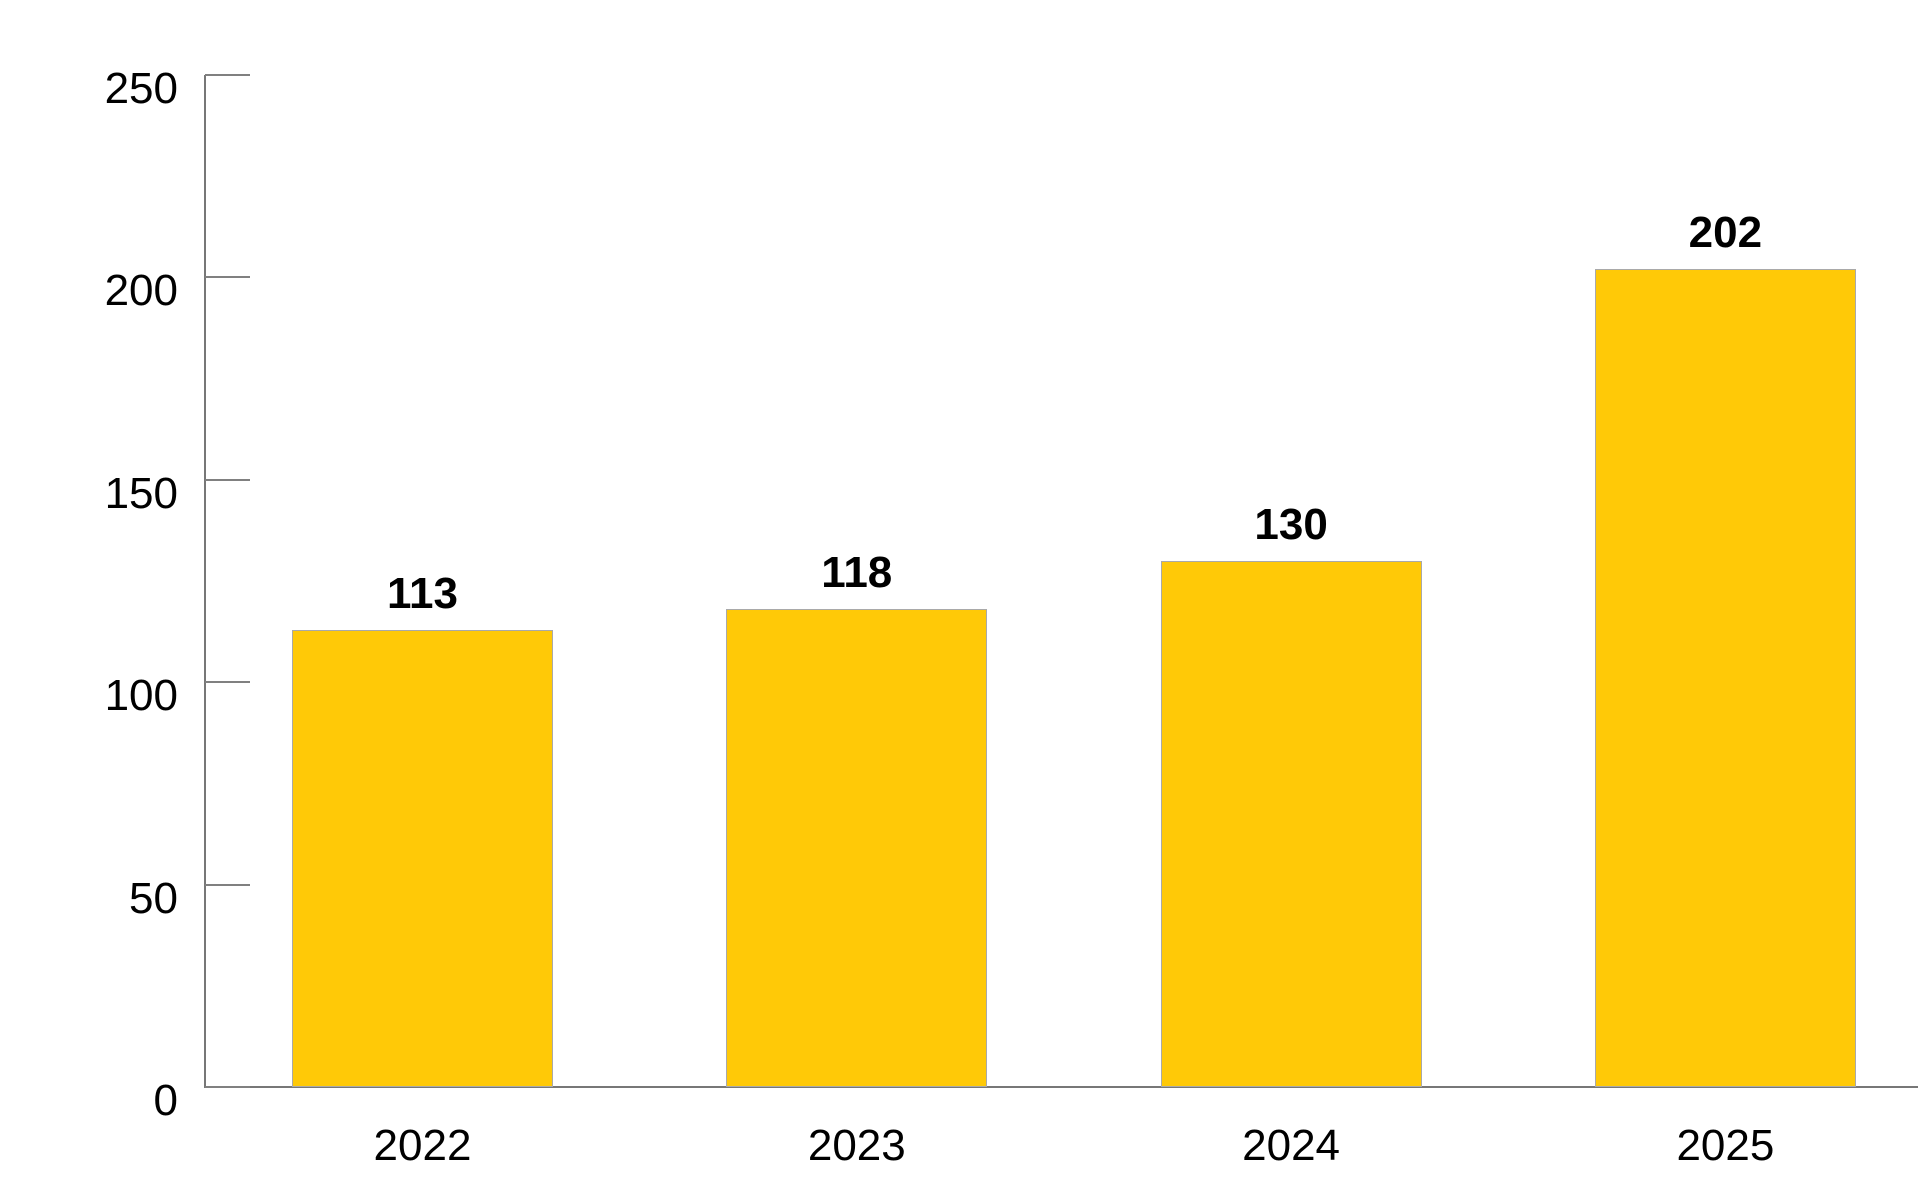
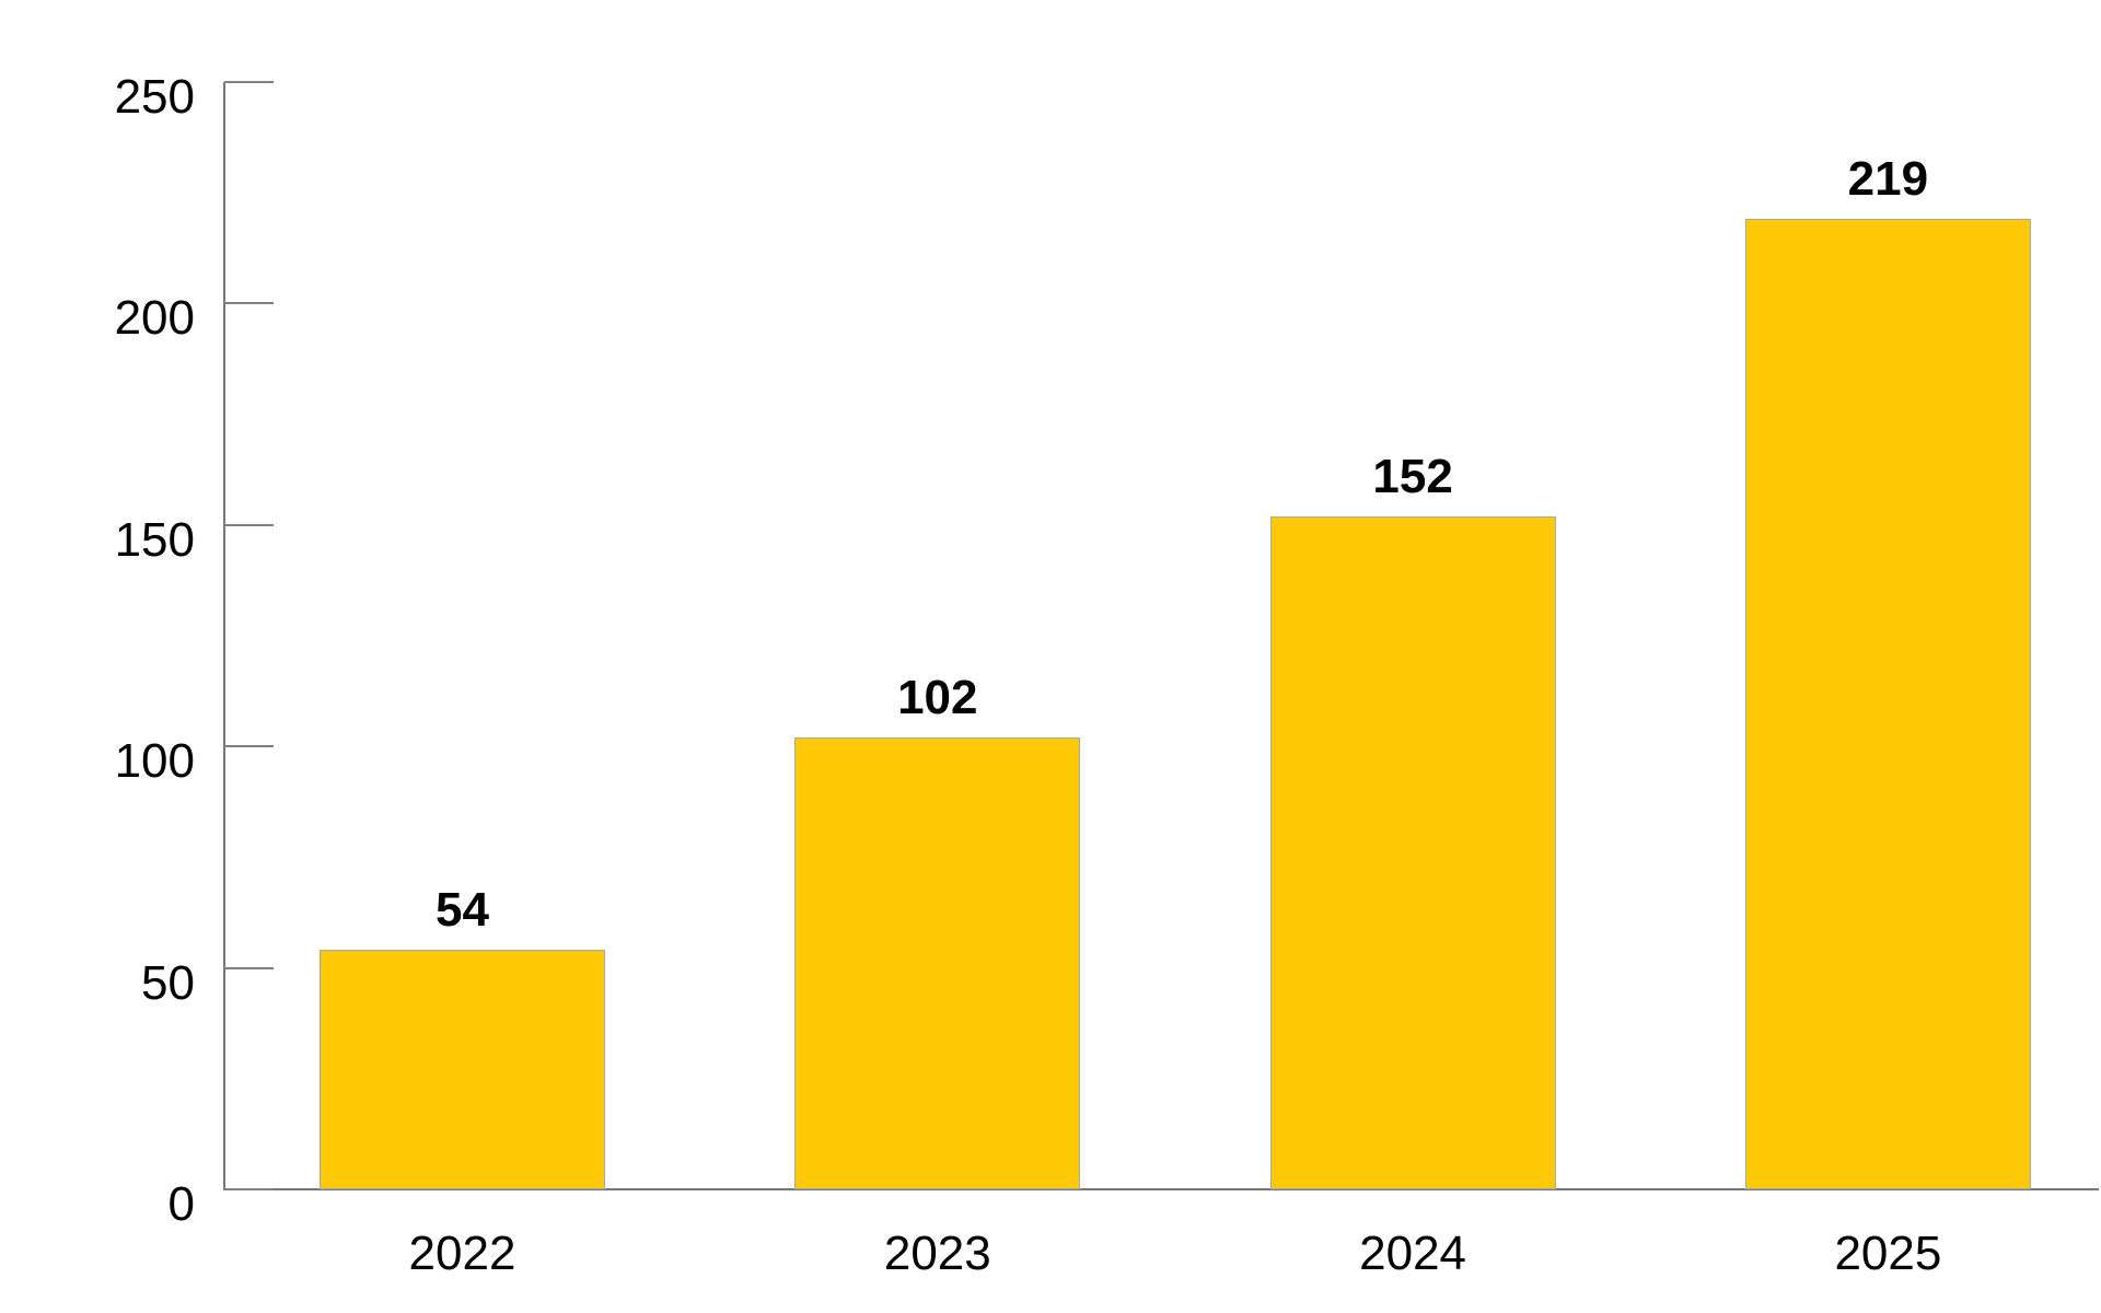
2022: 113 -> 54
2023: 118 -> 102
2024: 130 -> 152
2025: 202 -> 219
